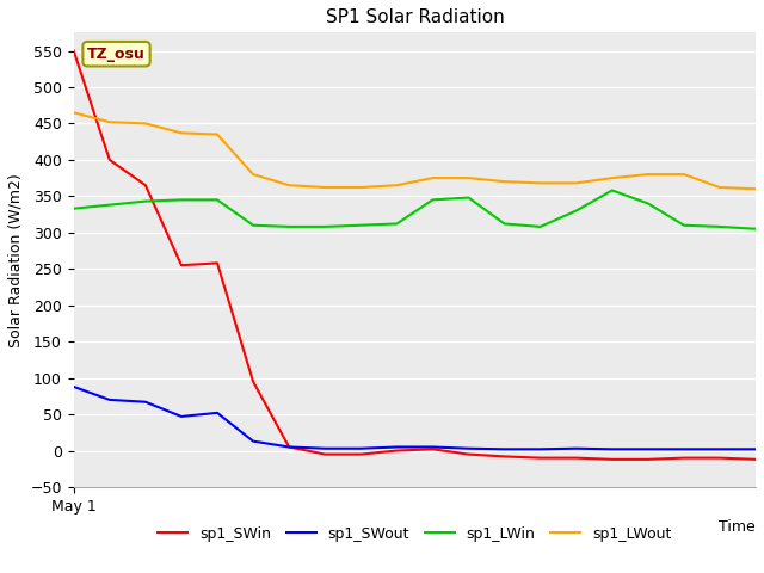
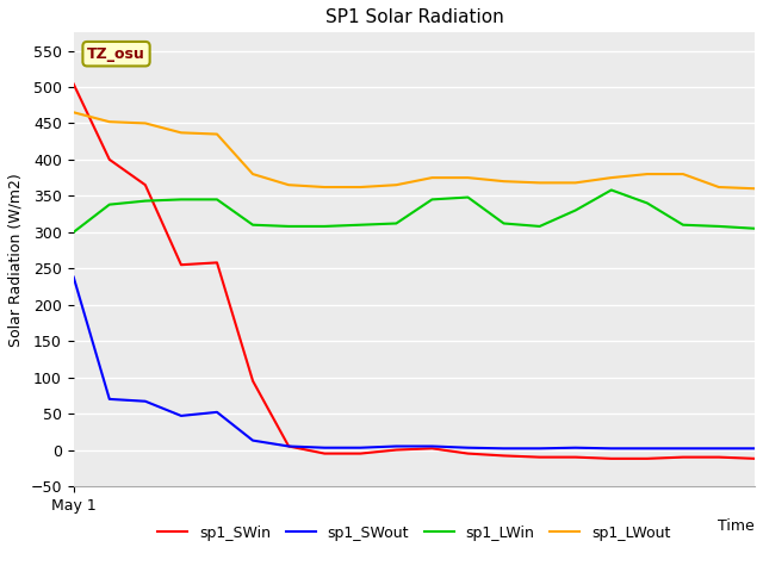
sp1_SWin/May 1: 550 -> 504
sp1_SWout/May 1: 88 -> 238
sp1_LWin/May 1: 333 -> 300
